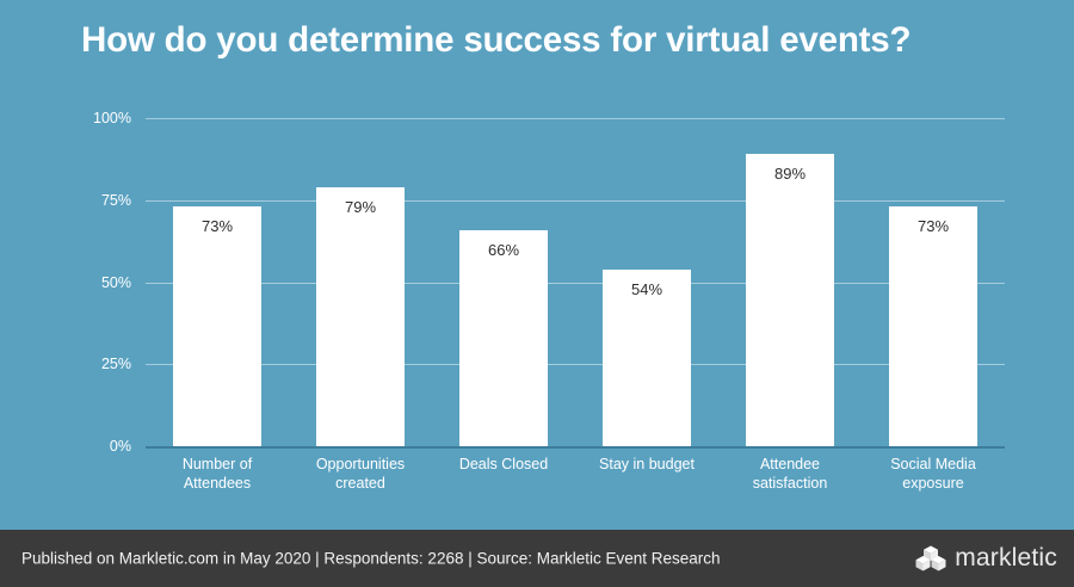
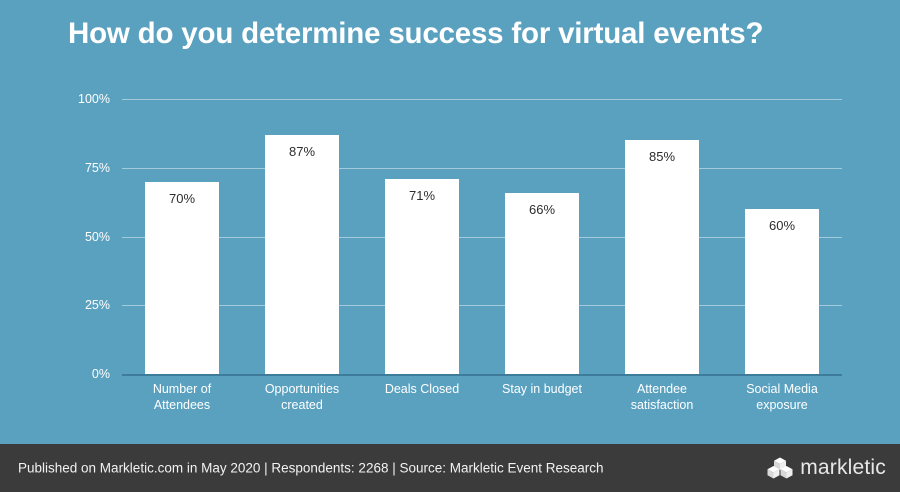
Number of Attendees: 73% -> 70%
Opportunities created: 79% -> 87%
Deals Closed: 66% -> 71%
Stay in budget: 54% -> 66%
Attendee satisfaction: 89% -> 85%
Social Media exposure: 73% -> 60%
